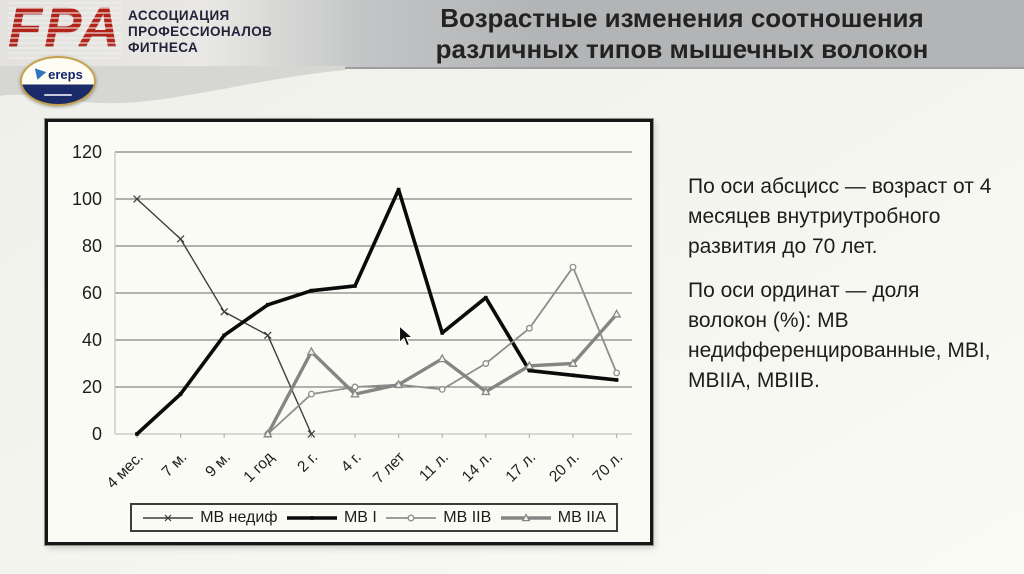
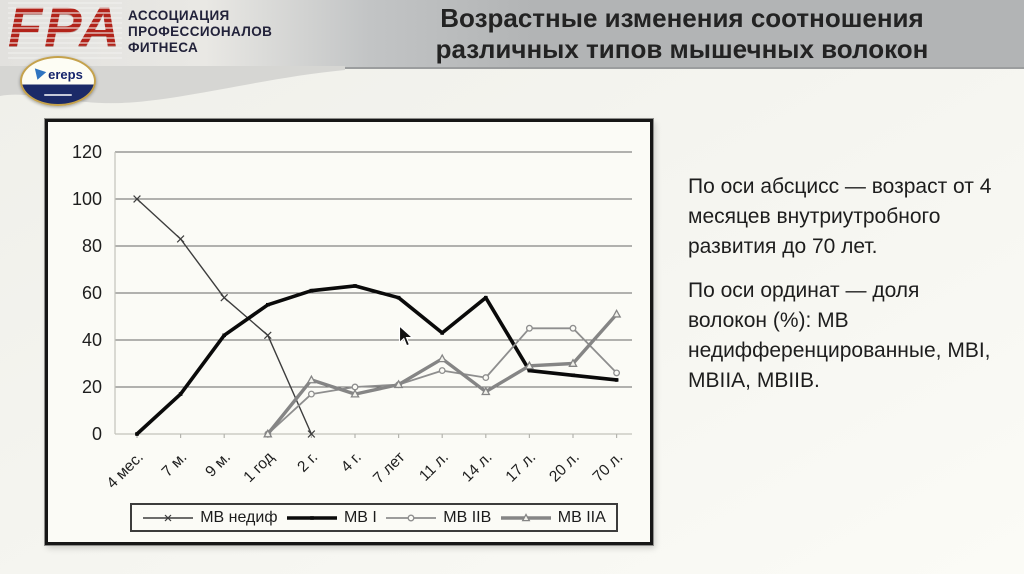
МВ недиф/9 м.: 52 -> 58
МВ IIА/2 г.: 35 -> 23
МВ I/7 лет: 104 -> 58
МВ IIВ/11 л.: 19 -> 27
МВ IIВ/14 л.: 30 -> 24
МВ IIВ/20 л.: 71 -> 45
